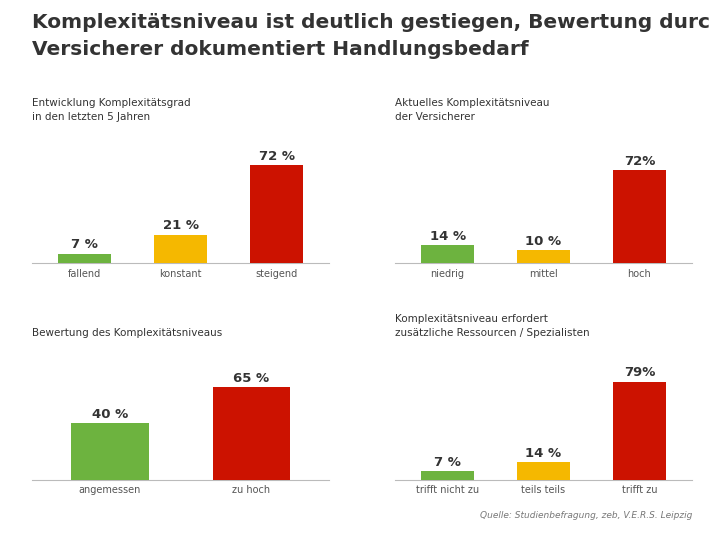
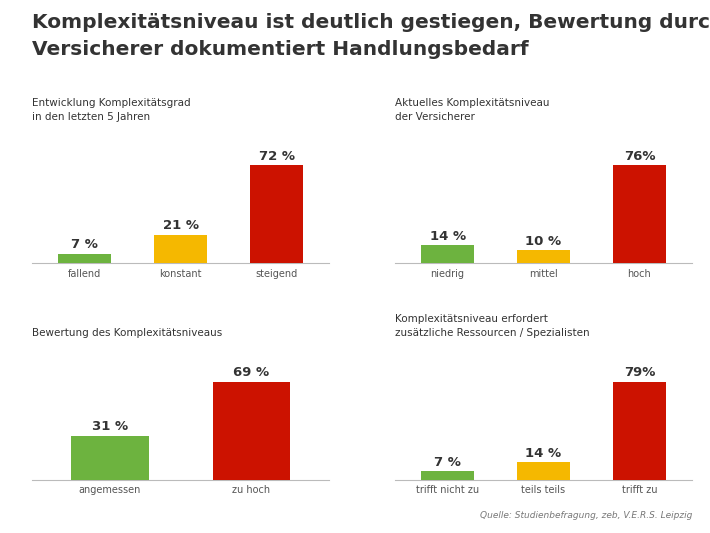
Aktuelles Komplexitätsniveau der Versicherer/hoch: 72% -> 76%
Bewertung des Komplexitätsniveaus/angemessen: 40 -> 31
Bewertung des Komplexitätsniveaus/zu hoch: 65 -> 69
